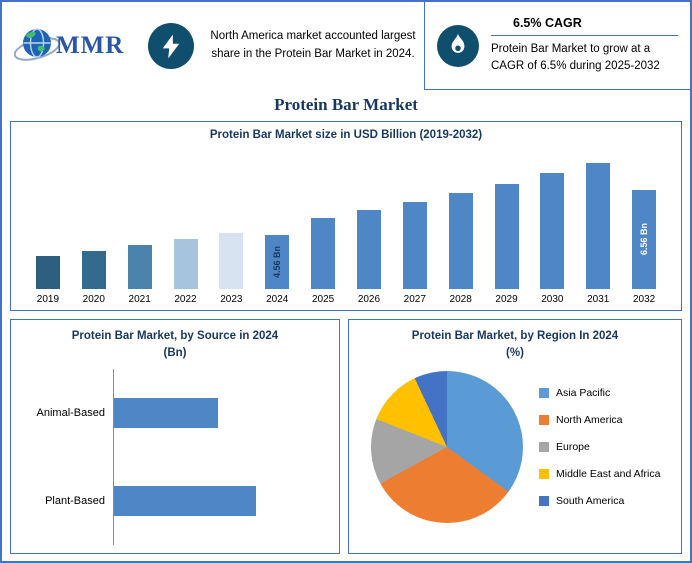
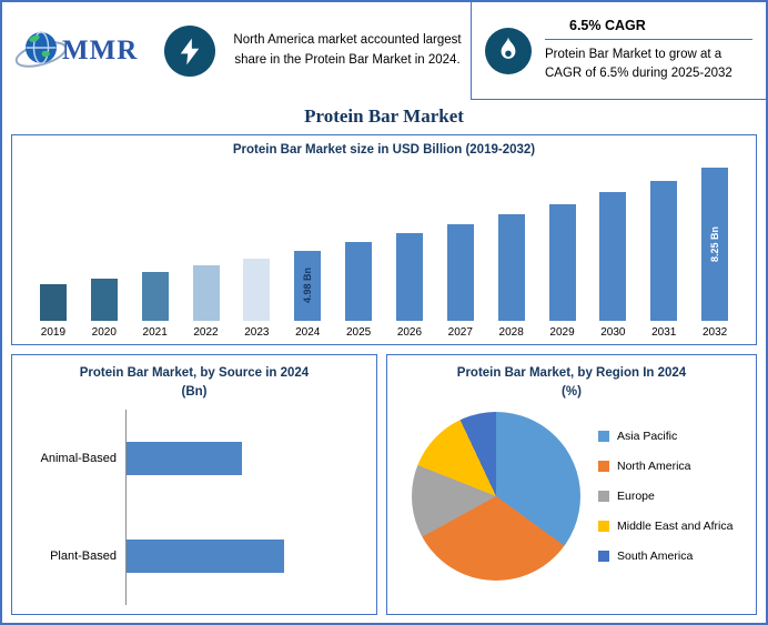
Protein Bar Market size in USD Billion (2019-2032)/2024: 4.56 -> 4.98
Protein Bar Market size in USD Billion (2019-2032)/2032: 6.56 -> 8.25
